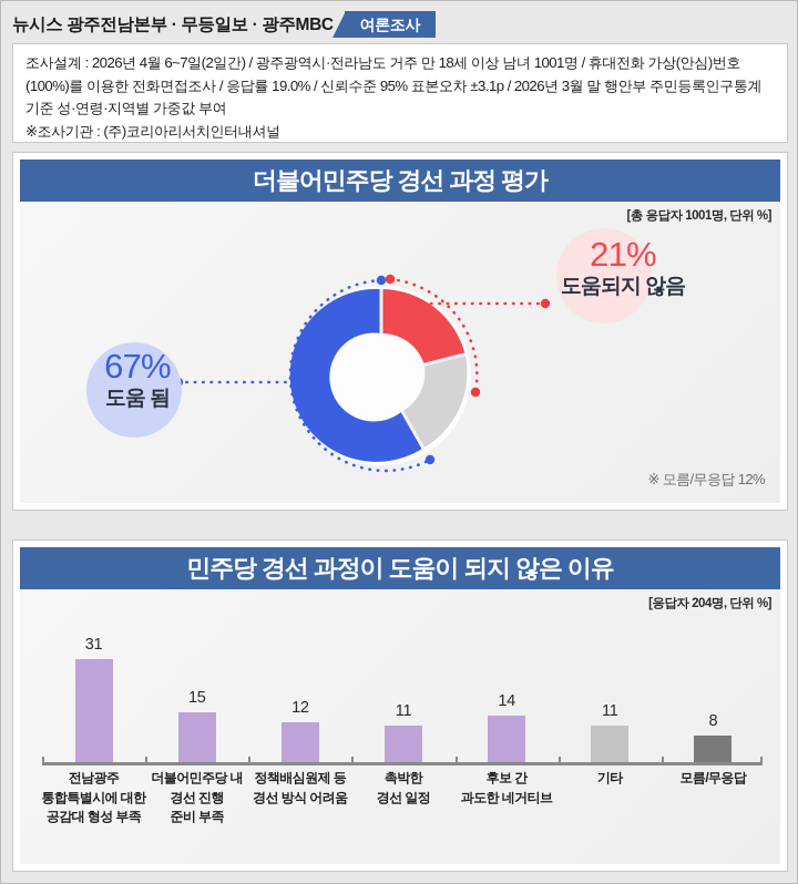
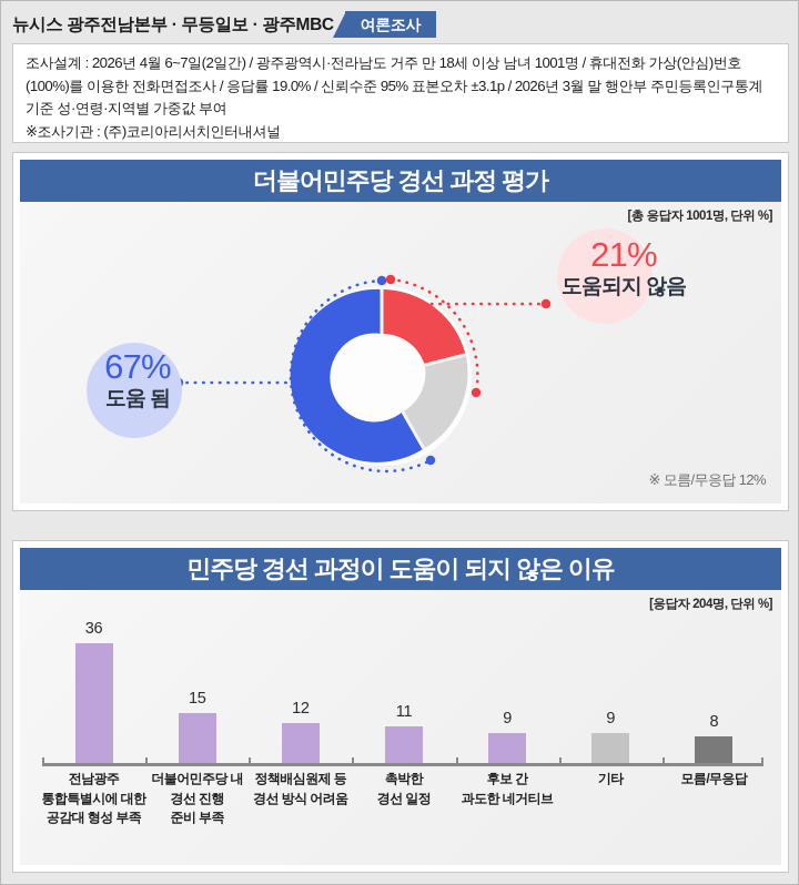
민주당 경선 과정이 도움이 되지 않은 이유/전남광주 통합특별시에 대한 공감대 형성 부족: 31 -> 36
민주당 경선 과정이 도움이 되지 않은 이유/후보 간 과도한 네거티브: 14 -> 9
민주당 경선 과정이 도움이 되지 않은 이유/기타: 11 -> 9
